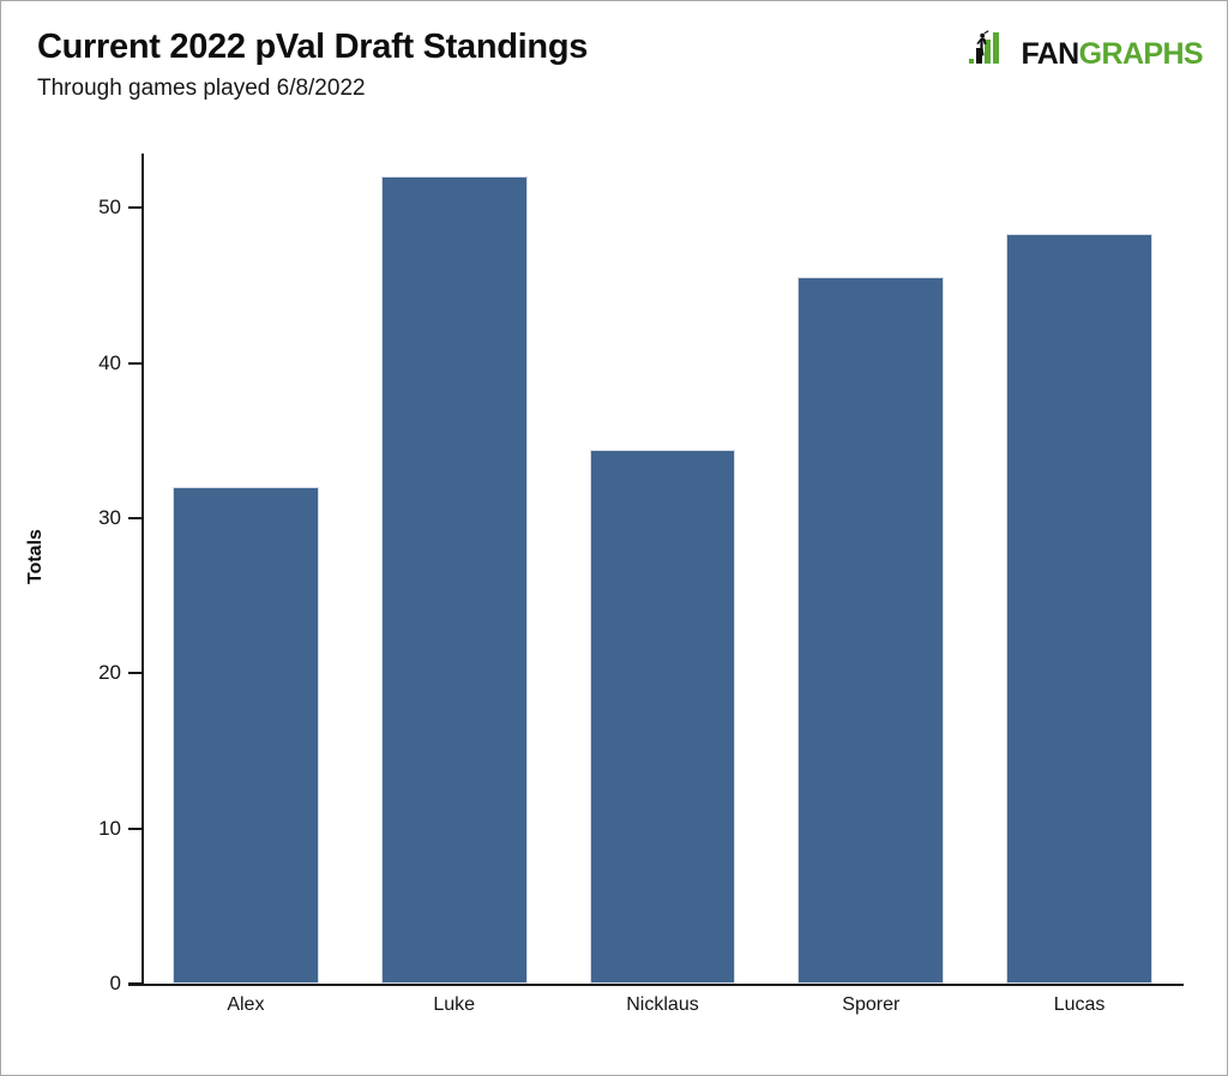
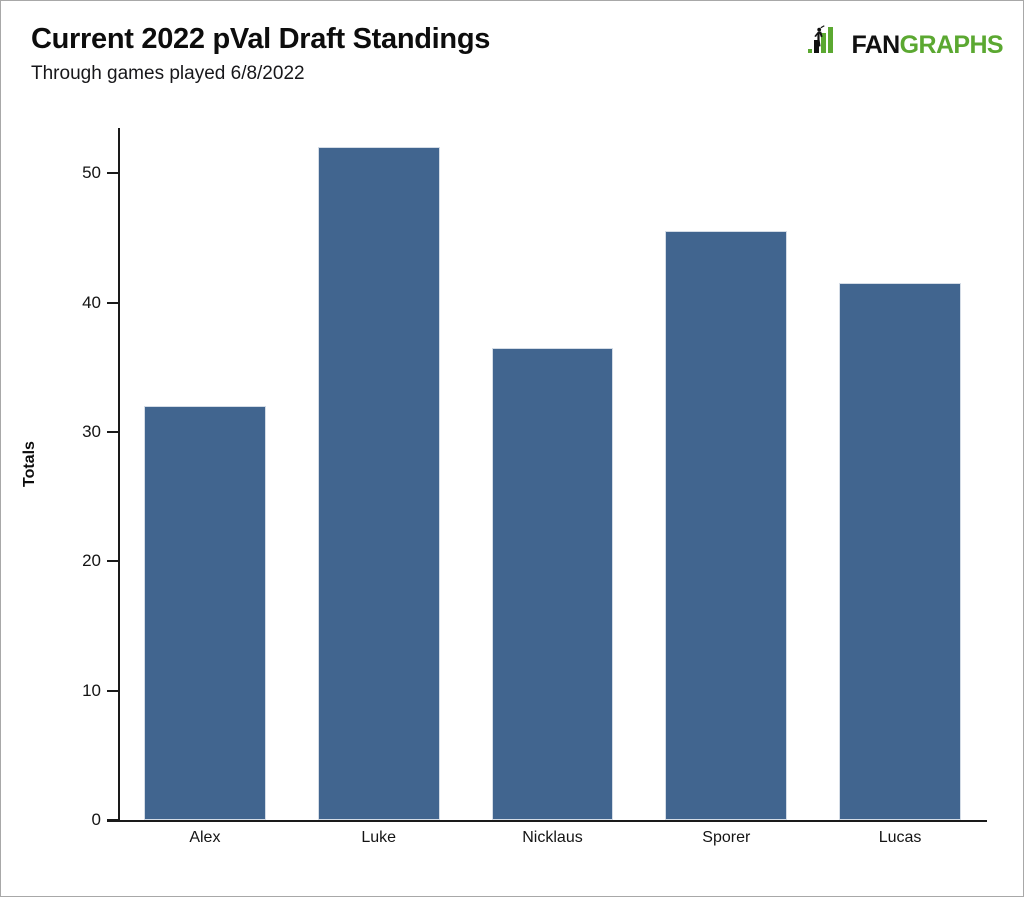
Nicklaus: 34.4 -> 36.5
Lucas: 48.3 -> 41.5
